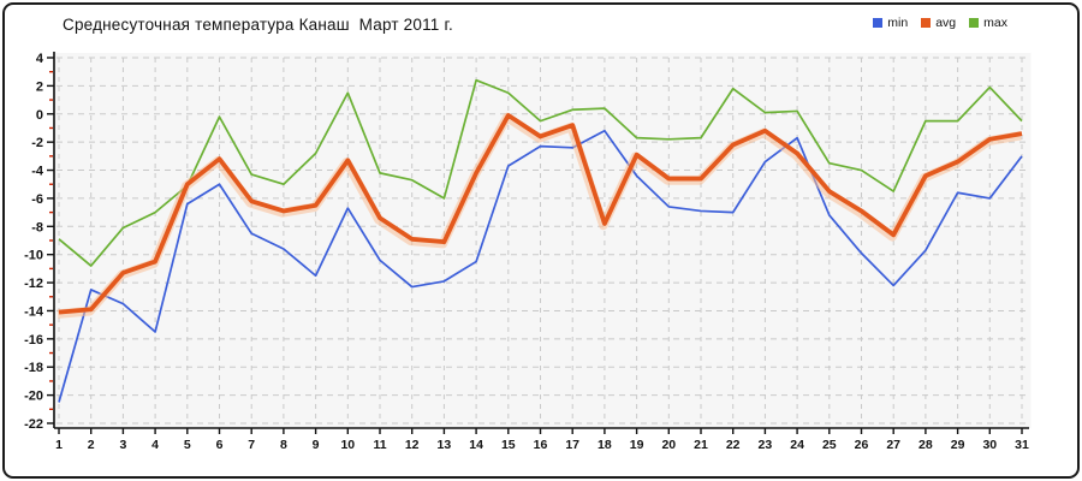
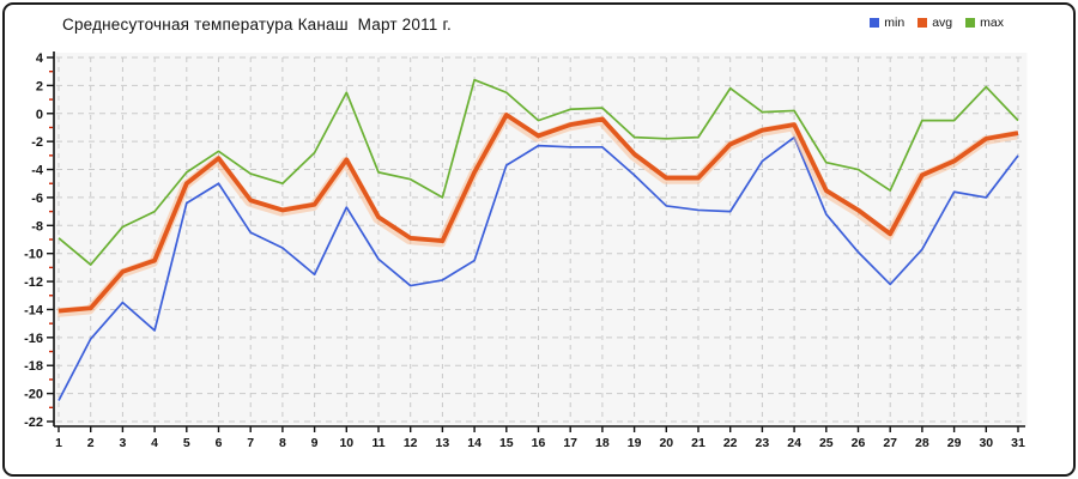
min/2: -12.5 -> -16.1
max/5: -5.1 -> -4.2
max/6: -0.2 -> -2.7
min/18: -1.2 -> -2.4
avg/18: -7.8 -> -0.4
avg/24: -2.8 -> -0.8
